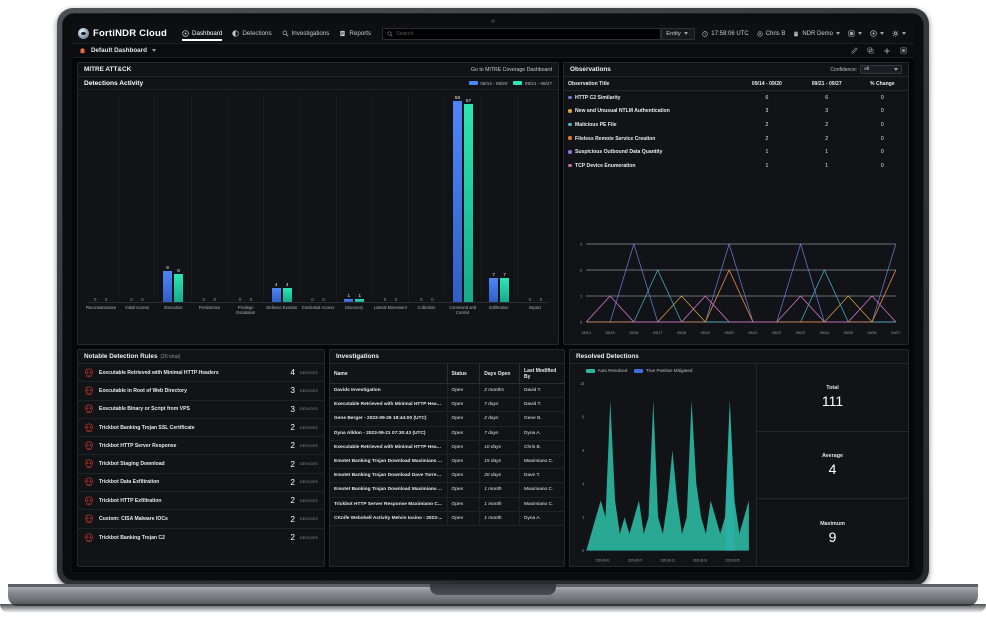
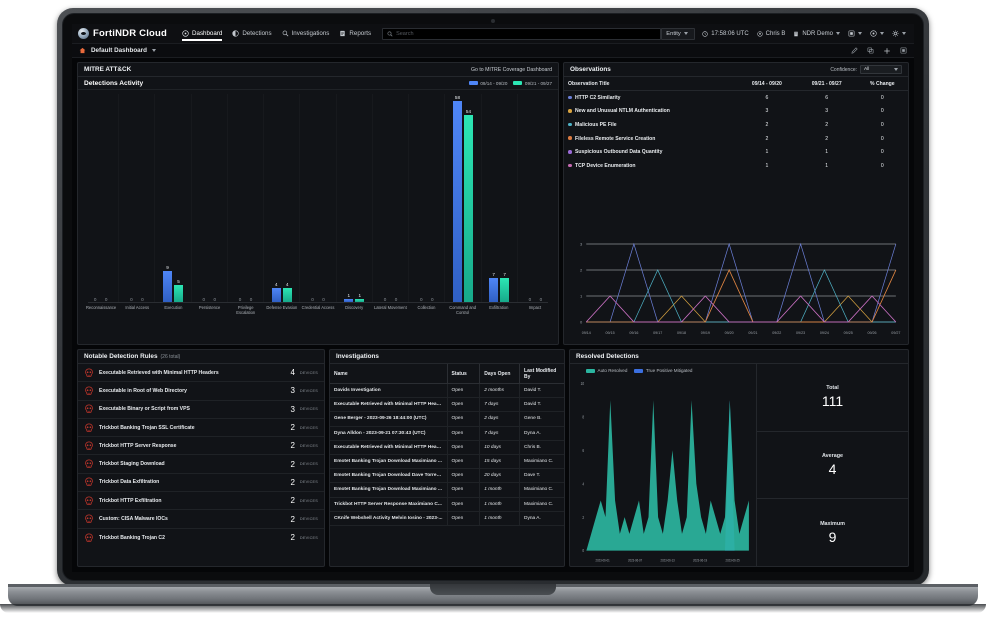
Detections Activity/09/21 - 09/27/Execution: 8 -> 5
Detections Activity/09/21 - 09/27/Command and Control: 57 -> 54
